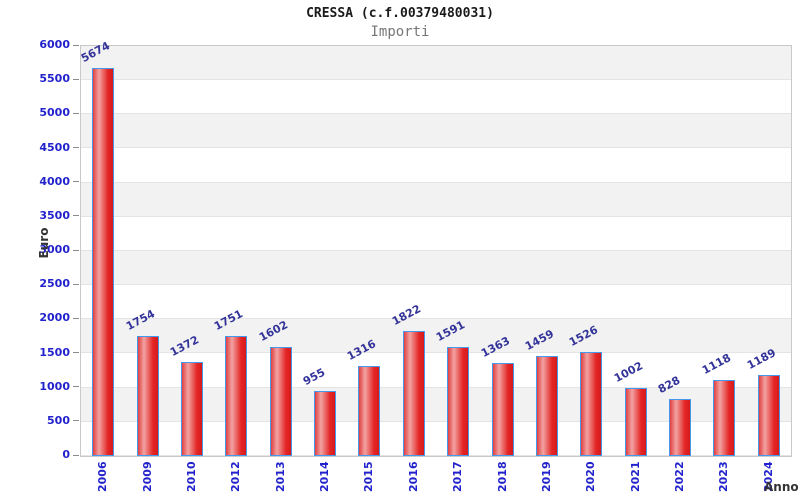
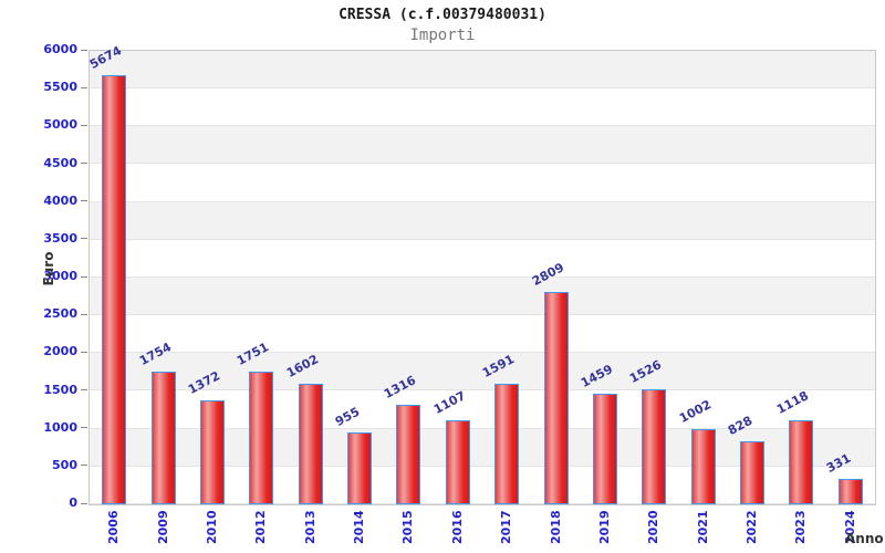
2016: 1822 -> 1107
2018: 1363 -> 2809
2024: 1189 -> 331
